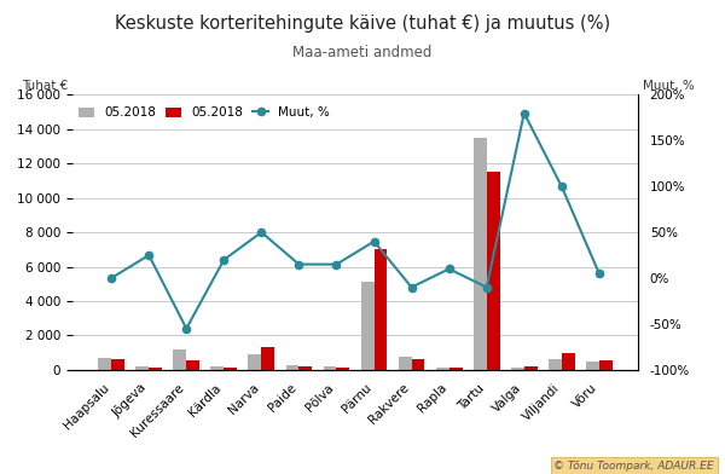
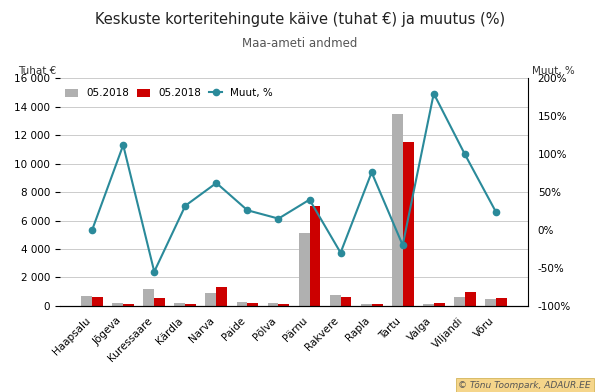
Muut, %/Jõgeva: 25% -> 112%
Muut, %/Kärdla: 20% -> 32%
Muut, %/Narva: 50% -> 62%
Muut, %/Paide: 15% -> 26%
Muut, %/Rakvere: -10% -> -30%
Muut, %/Rapla: 10% -> 76%
Muut, %/Tartu: -10% -> -20%
Muut, %/Võru: 5% -> 24%
